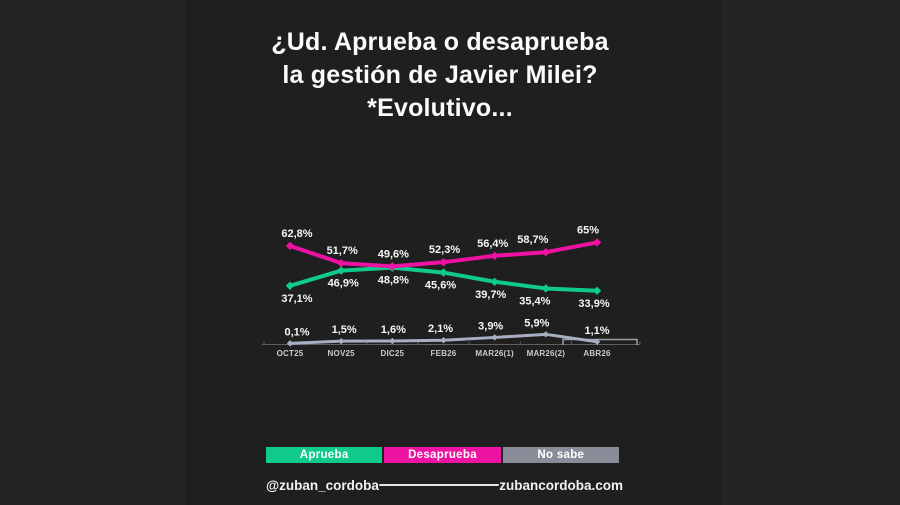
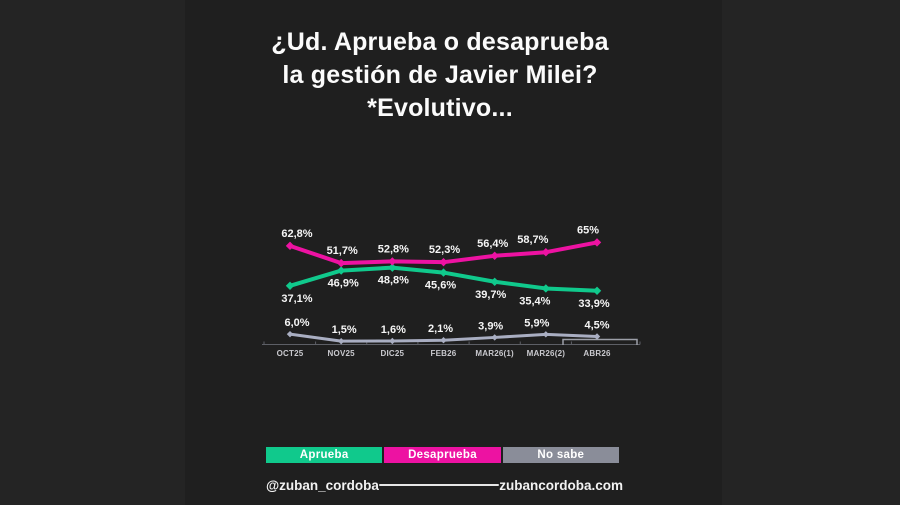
No sabe/OCT25: 0,1% -> 6,0%
Desaprueba/DIC25: 49,6% -> 52,8%
No sabe/ABR26: 1,1% -> 4,5%
